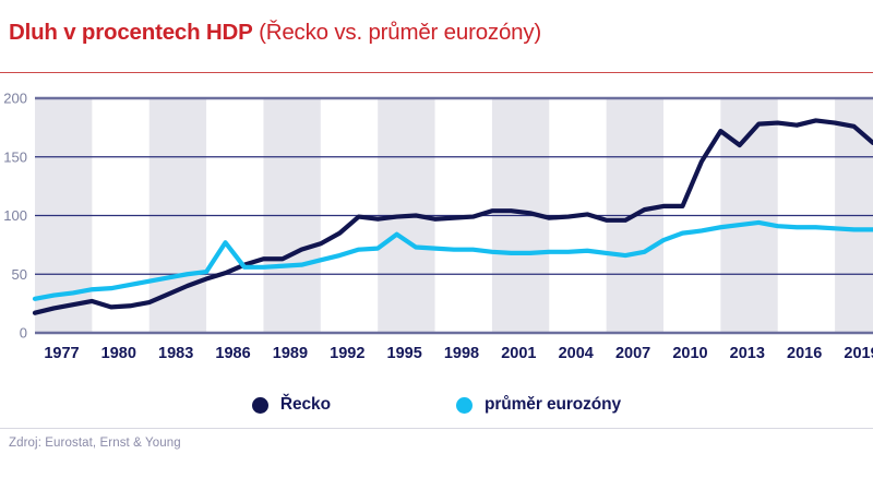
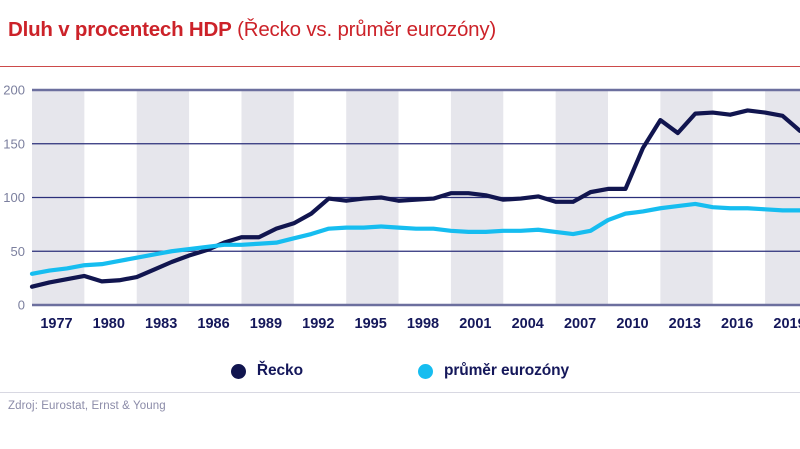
průměr eurozóny/1986: 77 -> 54
průměr eurozóny/1995: 84 -> 72
